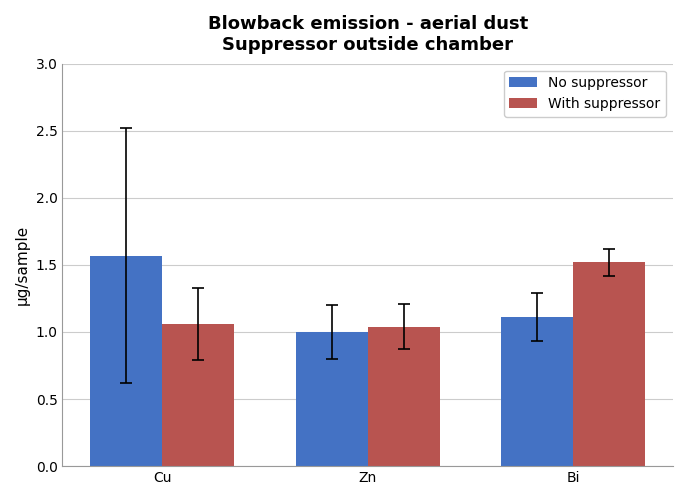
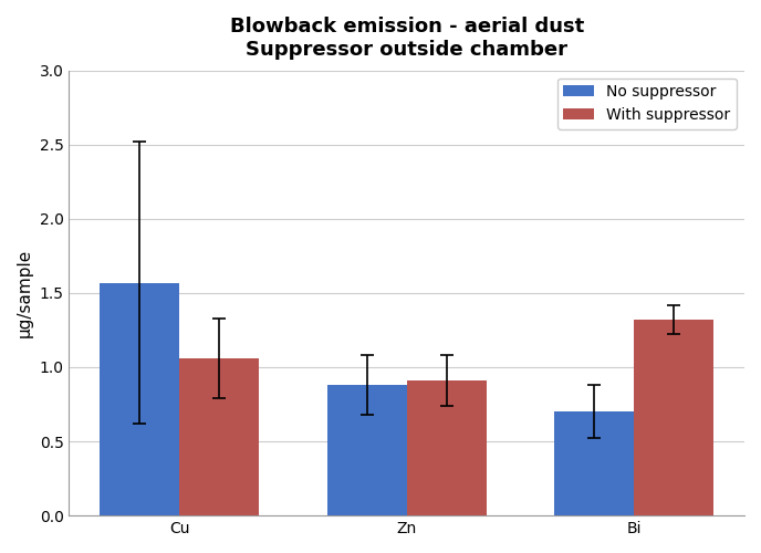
No suppressor/Zn: 1.00 -> 0.88
With suppressor/Zn: 1.04 -> 0.91
No suppressor/Bi: 1.11 -> 0.70
With suppressor/Bi: 1.52 -> 1.32
